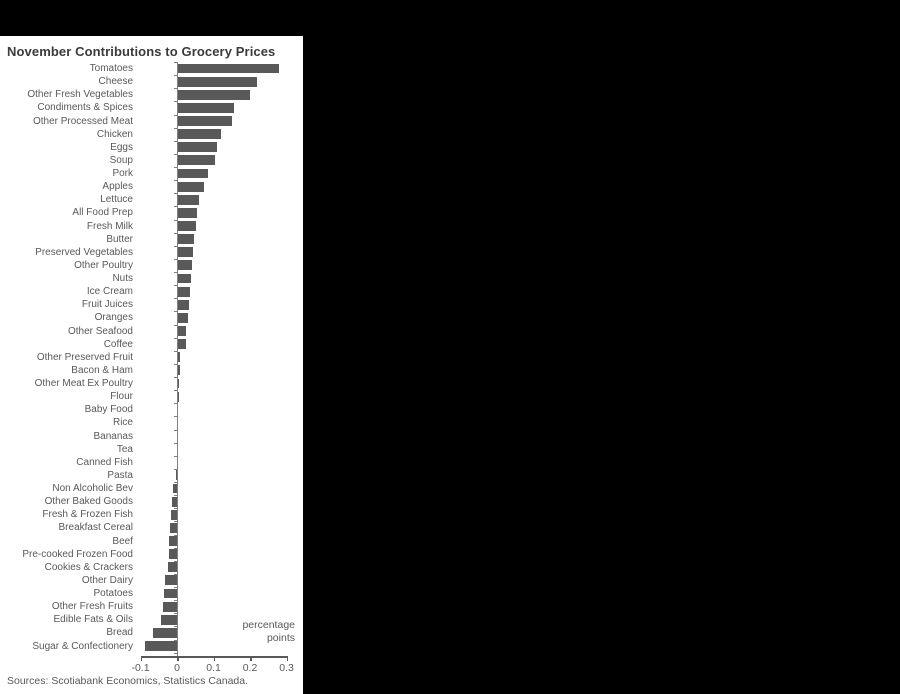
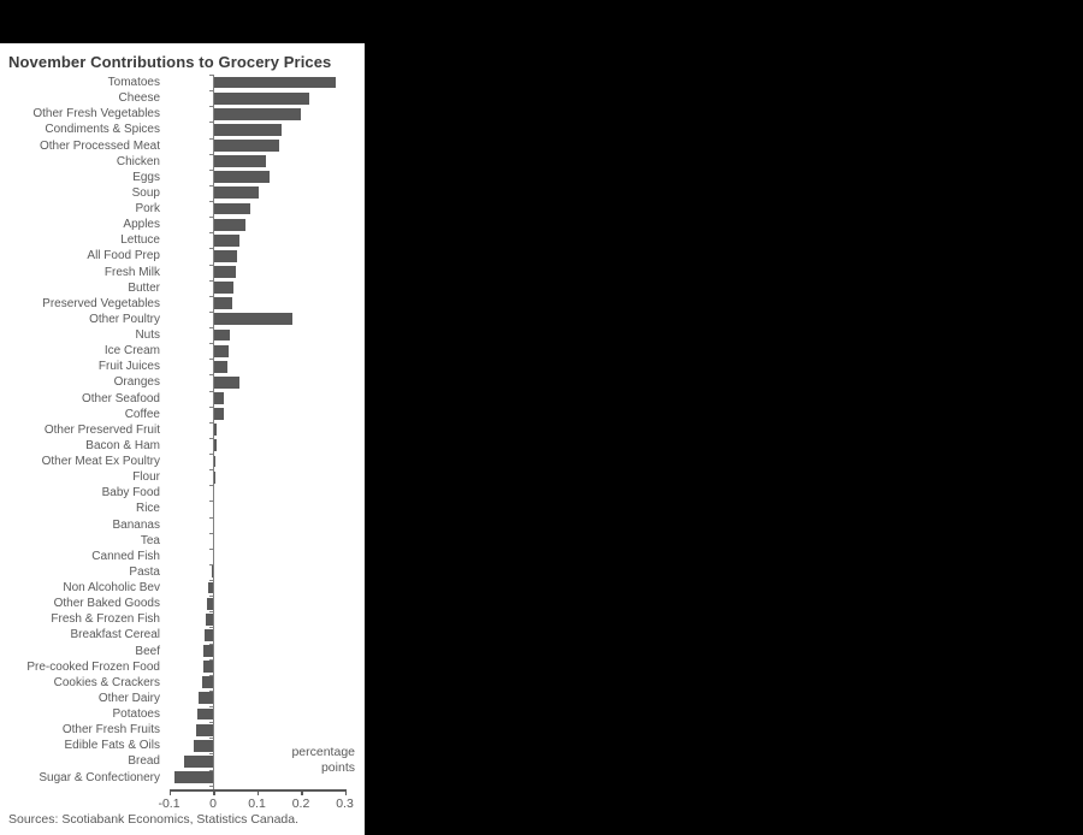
Eggs: 0.11 -> 0.13
Other Poultry: 0.04 -> 0.18
Oranges: 0.03 -> 0.06
